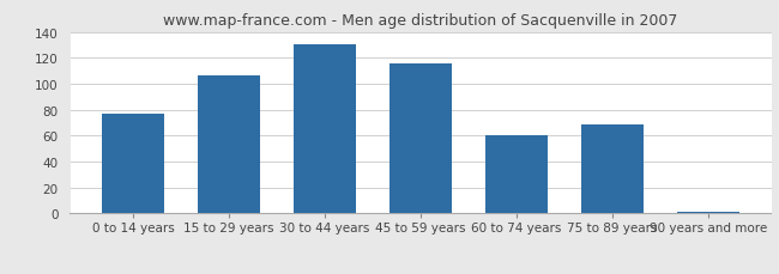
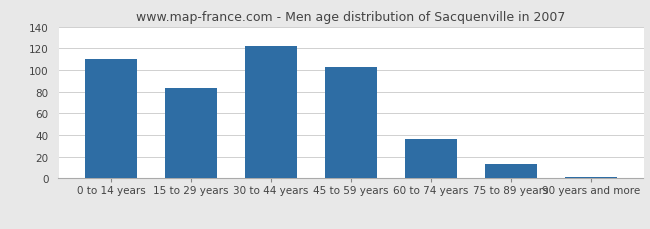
0 to 14 years: 77 -> 110
15 to 29 years: 106 -> 83
30 to 44 years: 130 -> 122
45 to 59 years: 116 -> 103
60 to 74 years: 60 -> 36
75 to 89 years: 69 -> 13
